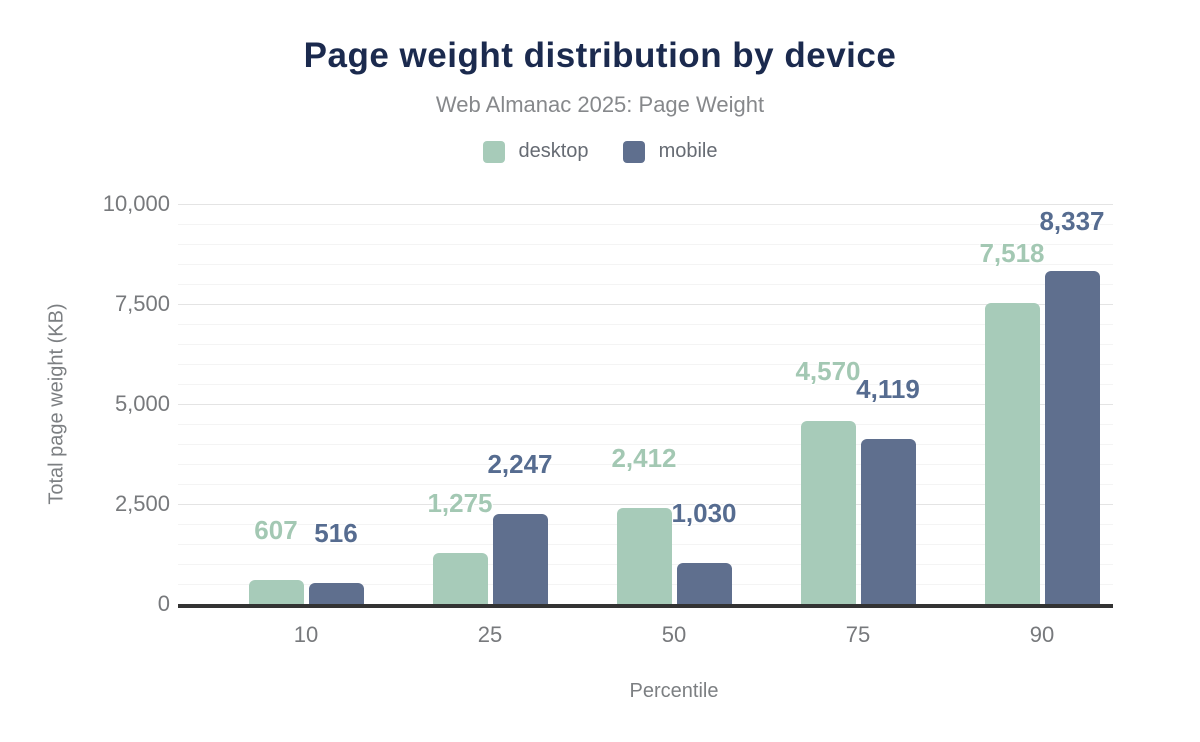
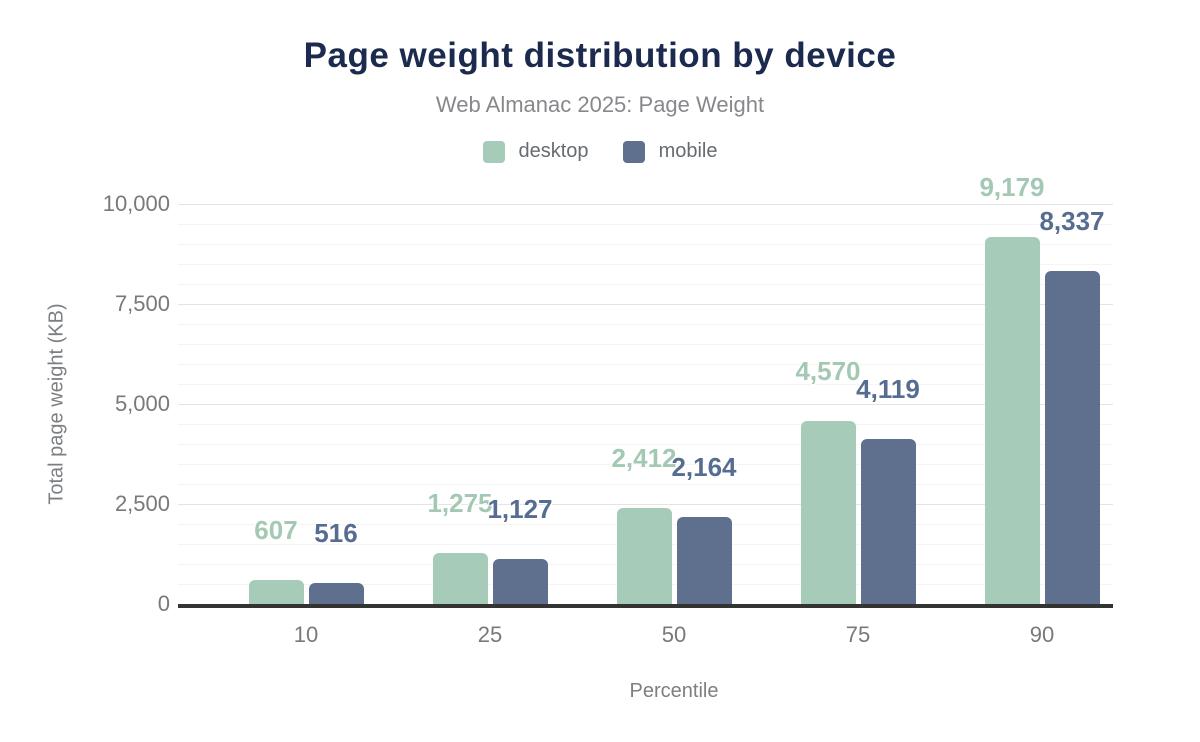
mobile/25: 2,247 -> 1,127
mobile/50: 1,030 -> 2,164
desktop/90: 7,518 -> 9,179
